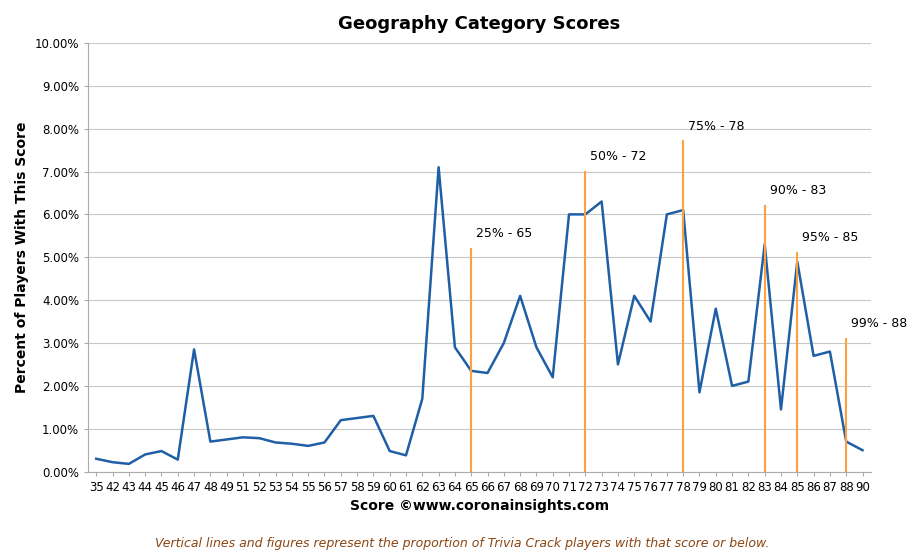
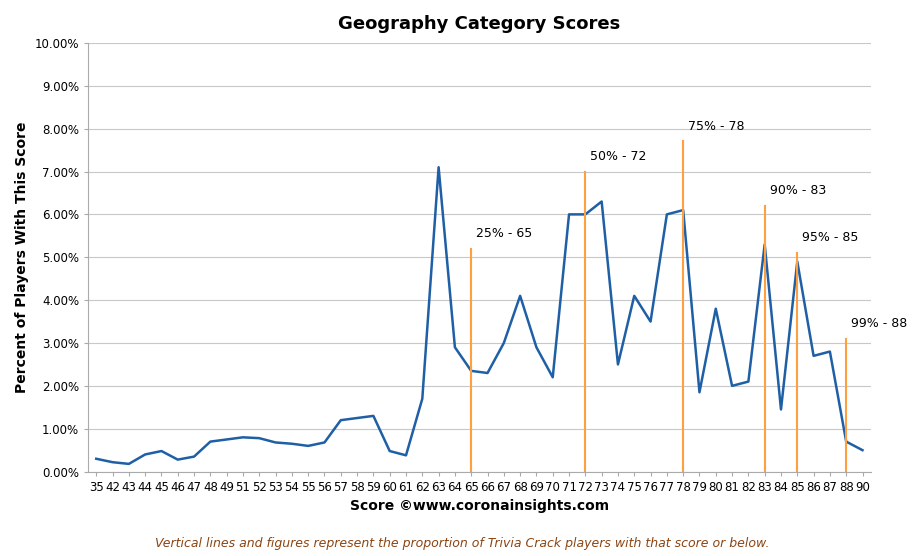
47: 2.85% -> 0.35%
